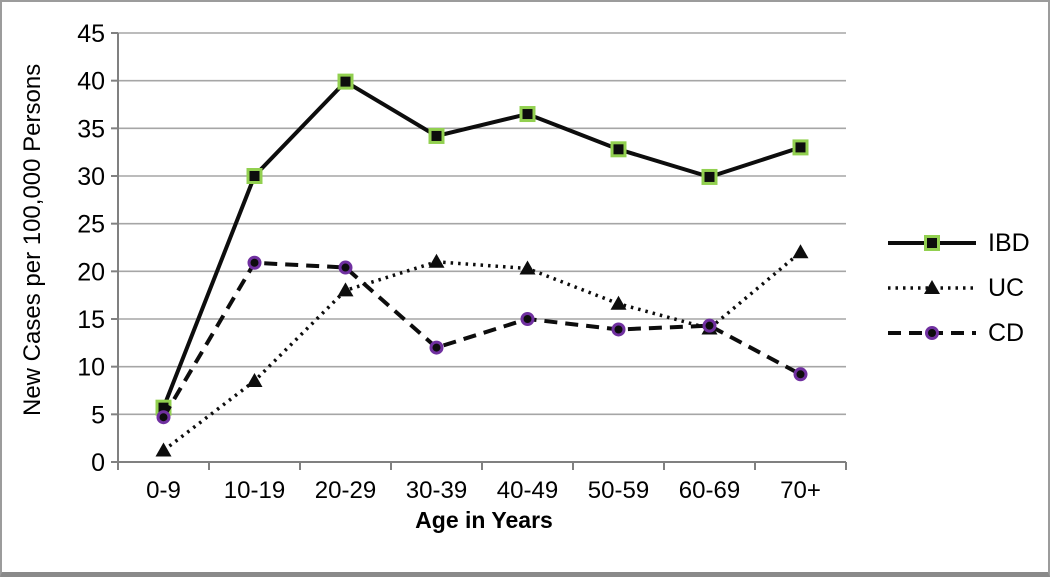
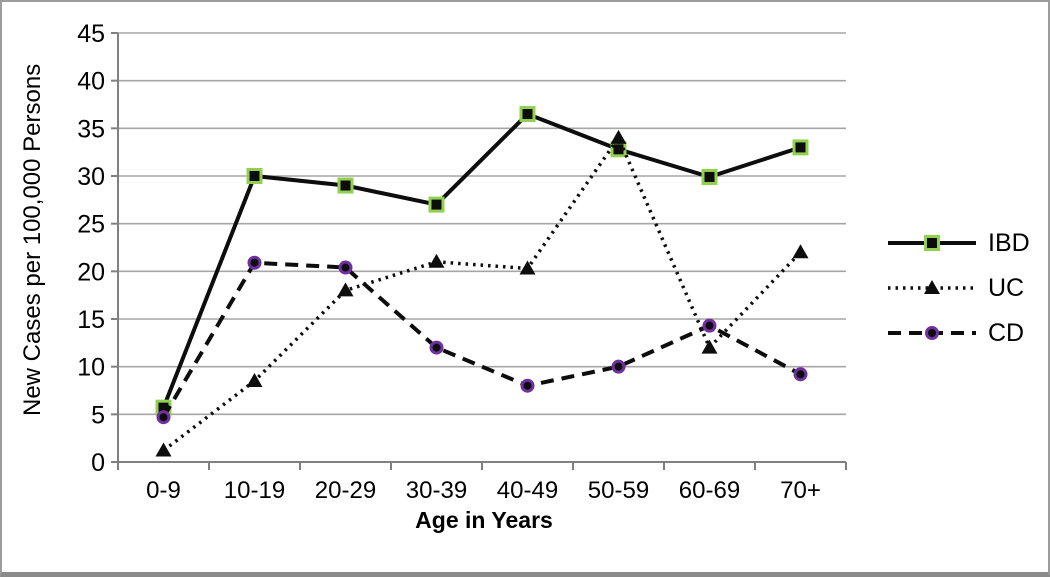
IBD/20-29: 40 -> 29
IBD/30-39: 34 -> 27
CD/40-49: 15 -> 8
UC/50-59: 17 -> 34
CD/50-59: 14 -> 10
UC/60-69: 14 -> 12
